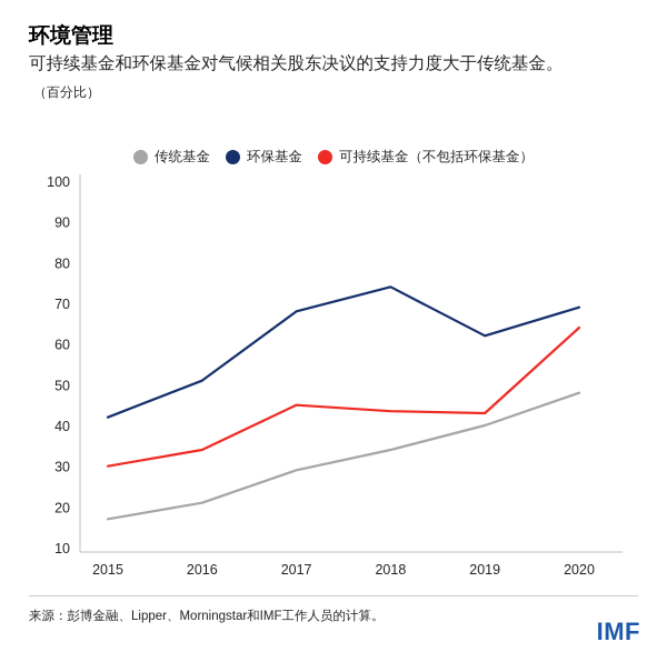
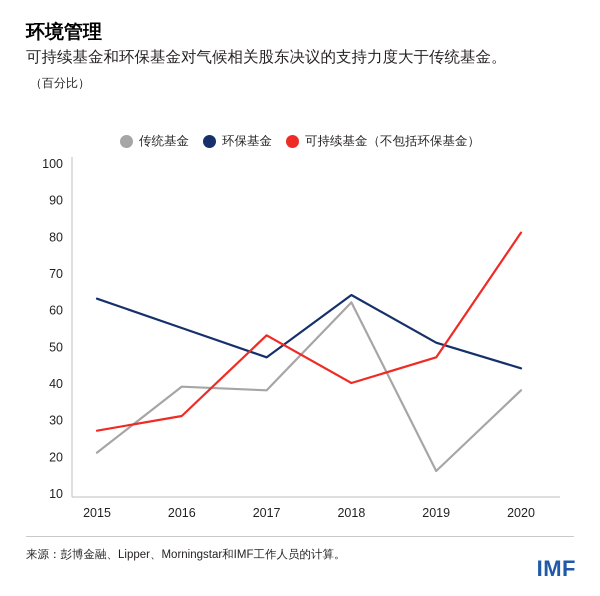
传统基金/2015: 17 -> 21
环保基金/2015: 42 -> 63
可持续基金（不包括环保基金）/2015: 30 -> 27
传统基金/2016: 21 -> 39
环保基金/2016: 51 -> 55
可持续基金（不包括环保基金）/2016: 34 -> 31
传统基金/2017: 29 -> 38
环保基金/2017: 68 -> 47
可持续基金（不包括环保基金）/2017: 45 -> 53
传统基金/2018: 34 -> 62
环保基金/2018: 74 -> 64
可持续基金（不包括环保基金）/2018: 44 -> 40
传统基金/2019: 40 -> 16
环保基金/2019: 62 -> 51
可持续基金（不包括环保基金）/2019: 43 -> 47
传统基金/2020: 48 -> 38
环保基金/2020: 69 -> 44
可持续基金（不包括环保基金）/2020: 64 -> 81
